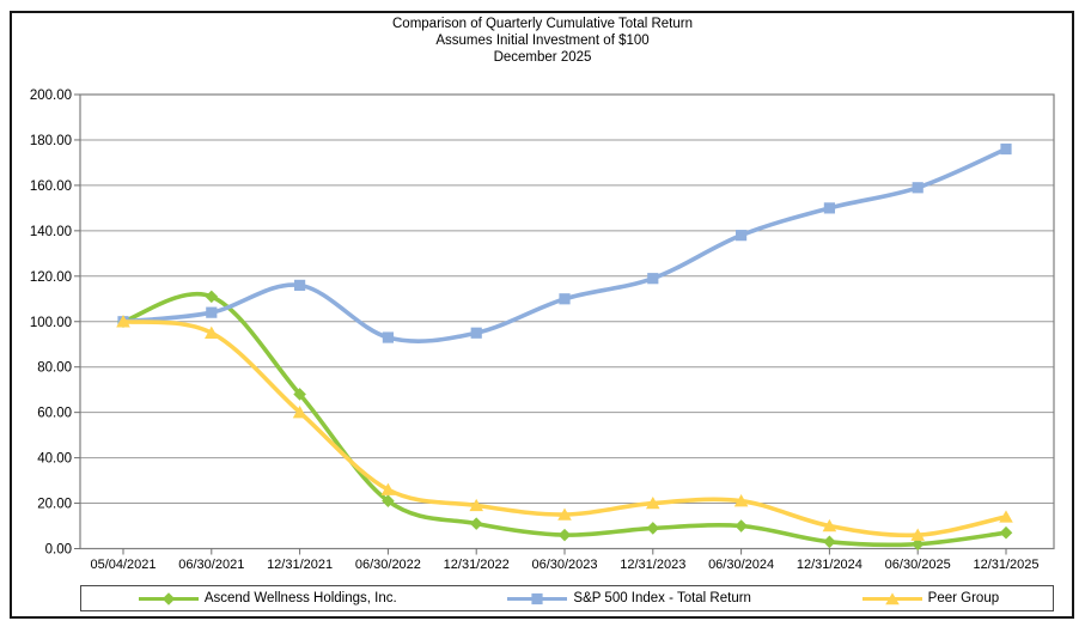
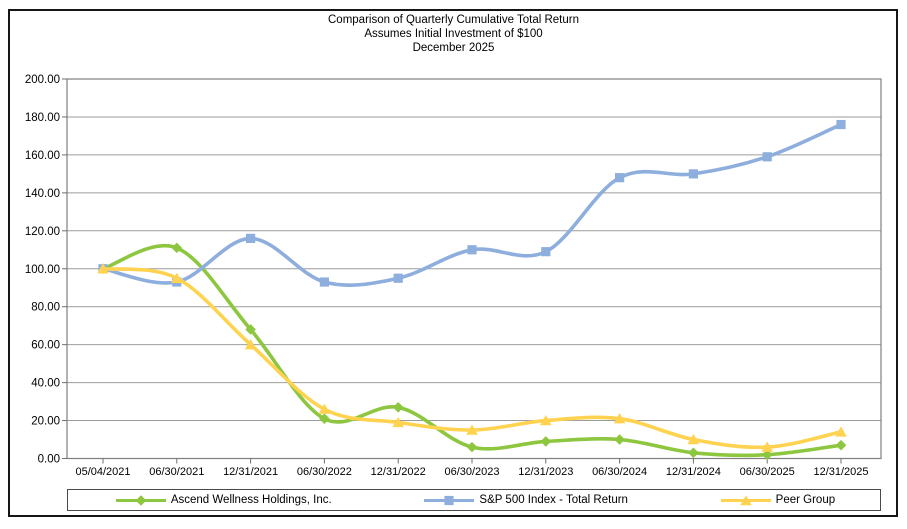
S&P 500 Index - Total Return/06/30/2021: 104 -> 93
Ascend Wellness Holdings, Inc./12/31/2022: 11 -> 27
S&P 500 Index - Total Return/12/31/2023: 119 -> 109
S&P 500 Index - Total Return/06/30/2024: 138 -> 148
